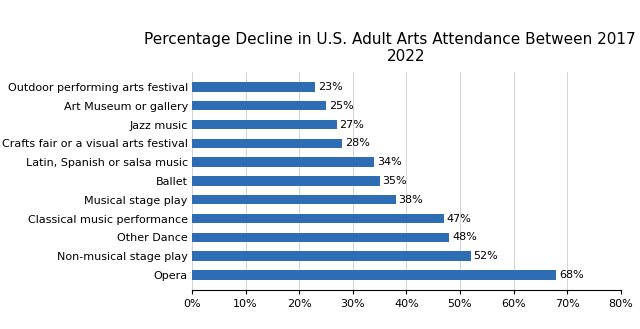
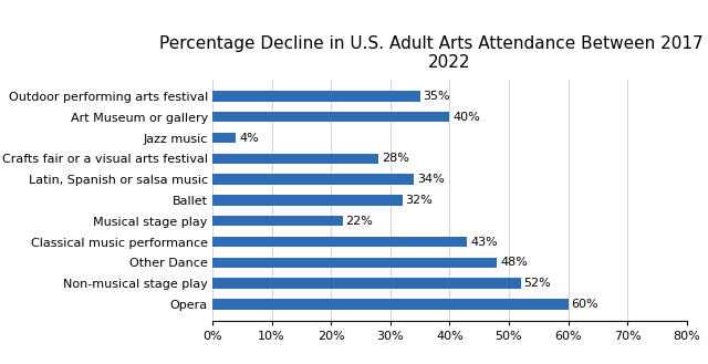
Outdoor performing arts festival: 23% -> 35%
Art Museum or gallery: 25% -> 40%
Jazz music: 27% -> 4%
Ballet: 35% -> 32%
Musical stage play: 38% -> 22%
Classical music performance: 47% -> 43%
Opera: 68% -> 60%
